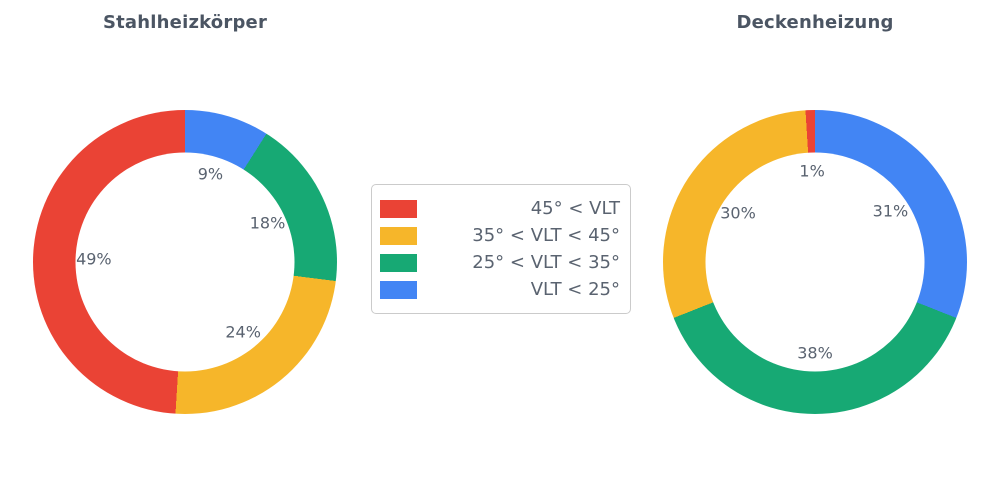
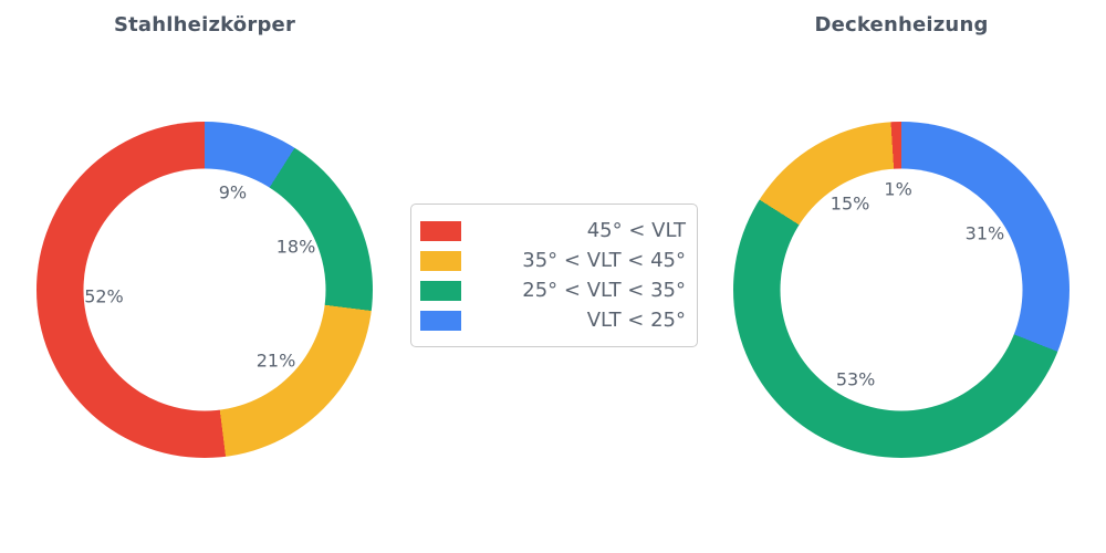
Stahlheizkörper/45° < VLT: 49% -> 52%
Stahlheizkörper/35° < VLT < 45°: 24% -> 21%
Deckenheizung/35° < VLT < 45°: 30% -> 15%
Deckenheizung/25° < VLT < 35°: 38% -> 53%
